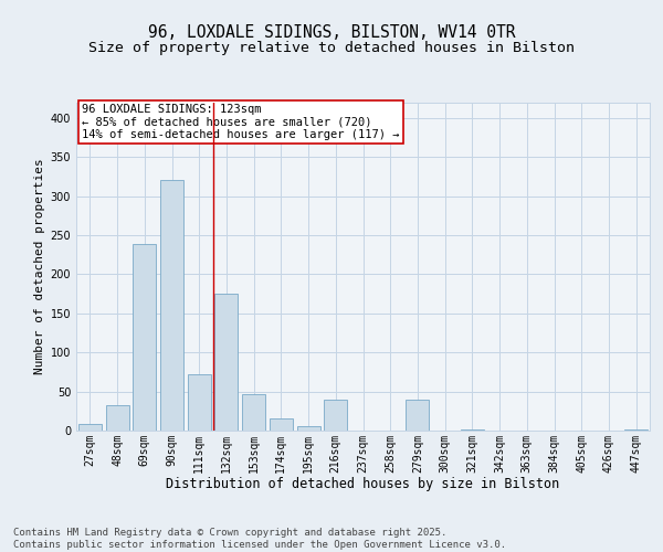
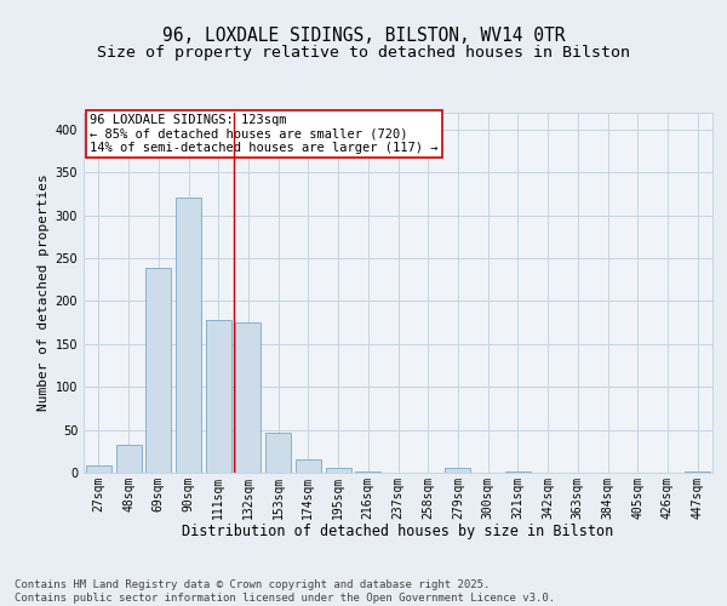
111sqm: 72 -> 178
216sqm: 40 -> 2
279sqm: 40 -> 5
